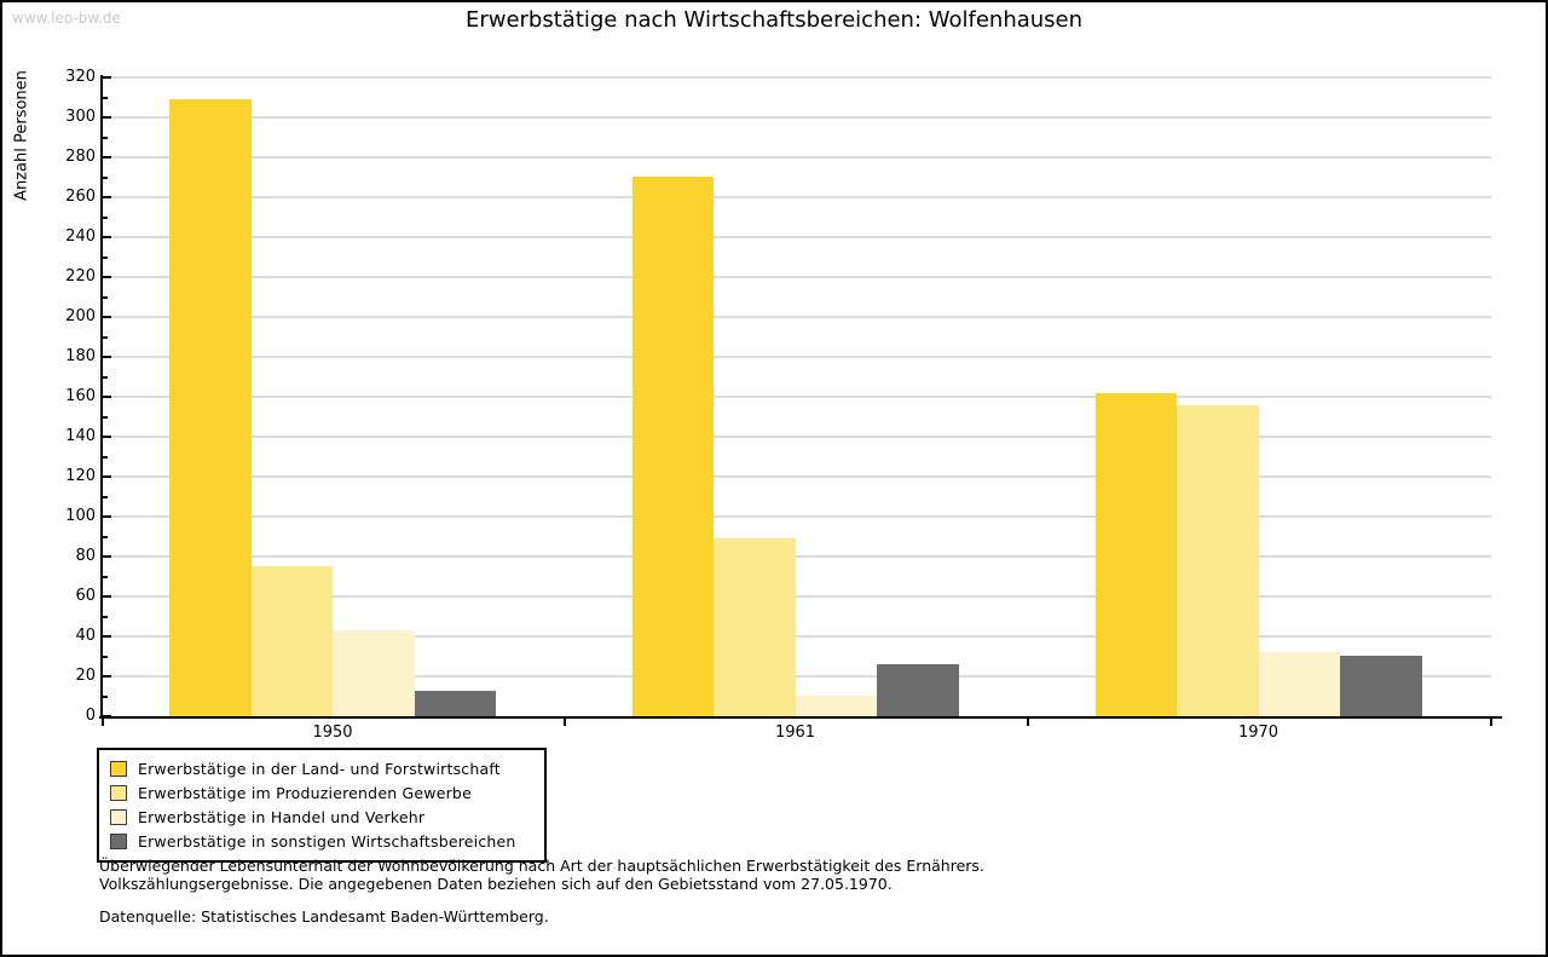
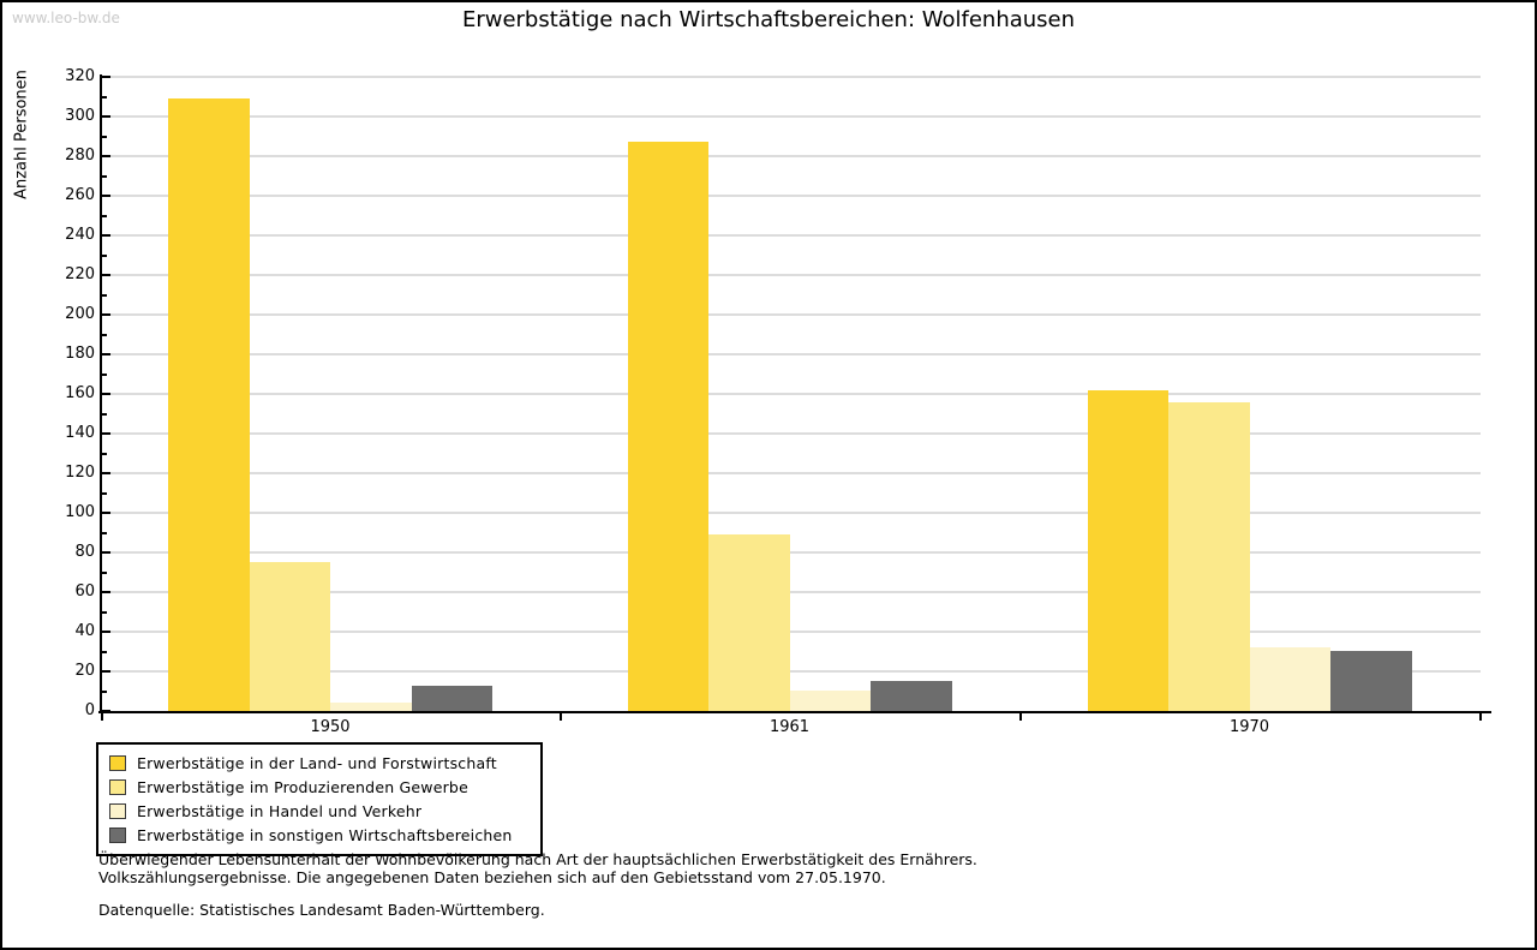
Erwerbstätige in Handel und Verkehr/1950: 43 -> 4
Erwerbstätige in der Land- und Forstwirtschaft/1961: 270 -> 287
Erwerbstätige in sonstigen Wirtschaftsbereichen/1961: 26 -> 15
